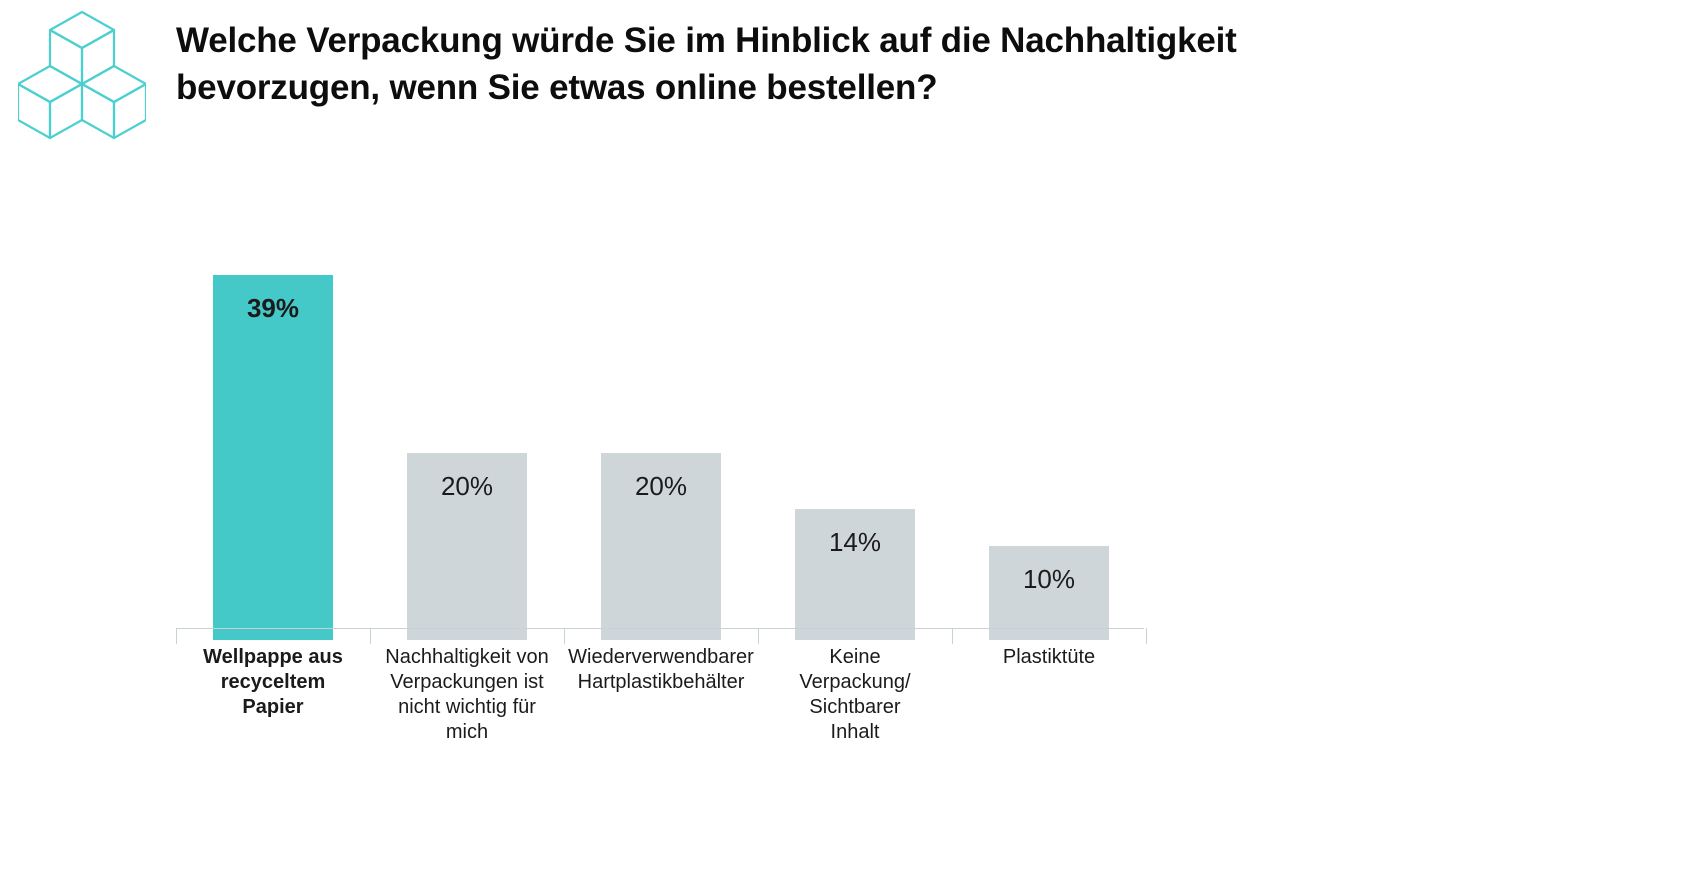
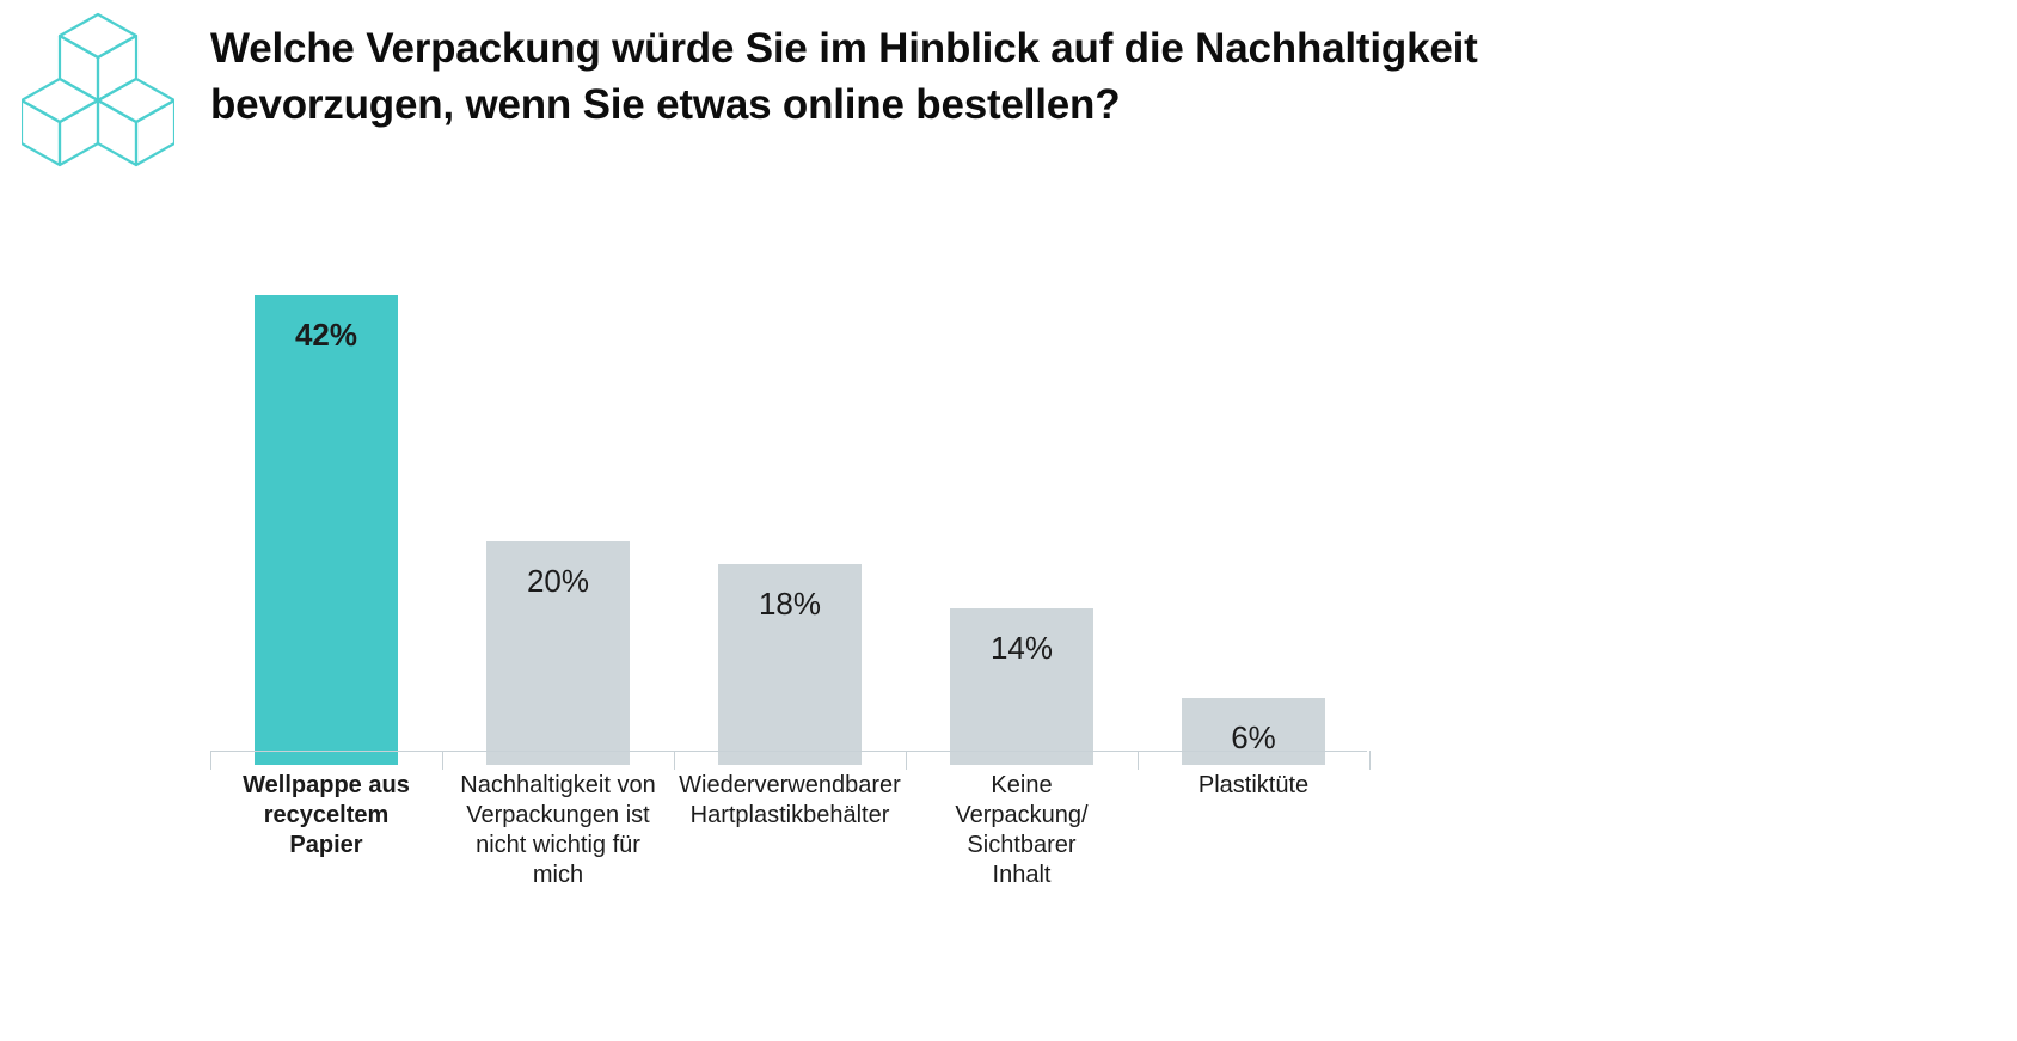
Wellpappe aus recyceltem Papier: 39% -> 42%
Wiederverwendbarer Hartplastikbehälter: 20% -> 18%
Plastiktüte: 10% -> 6%
